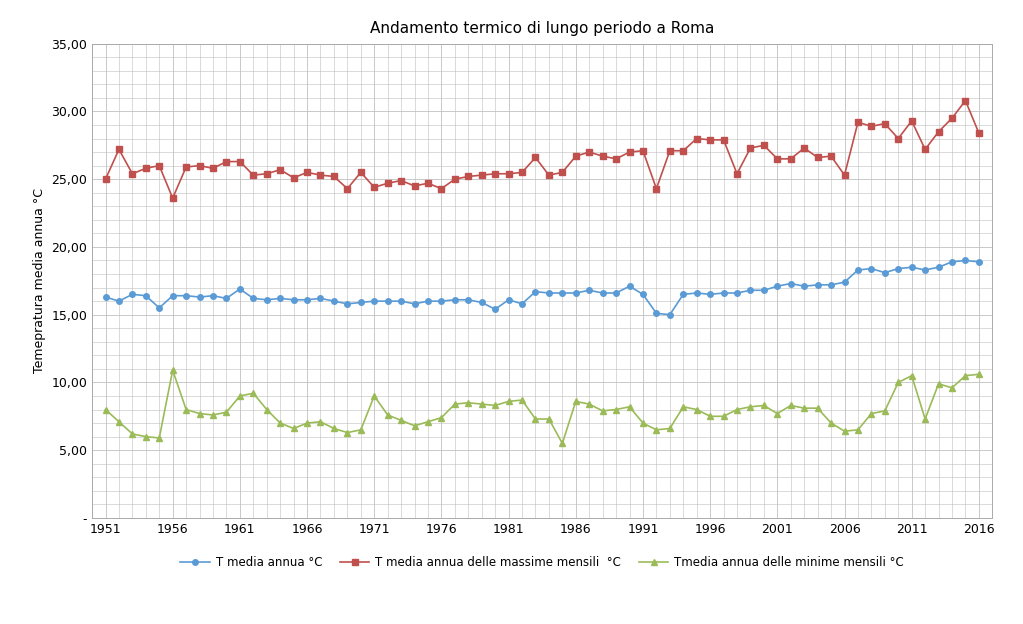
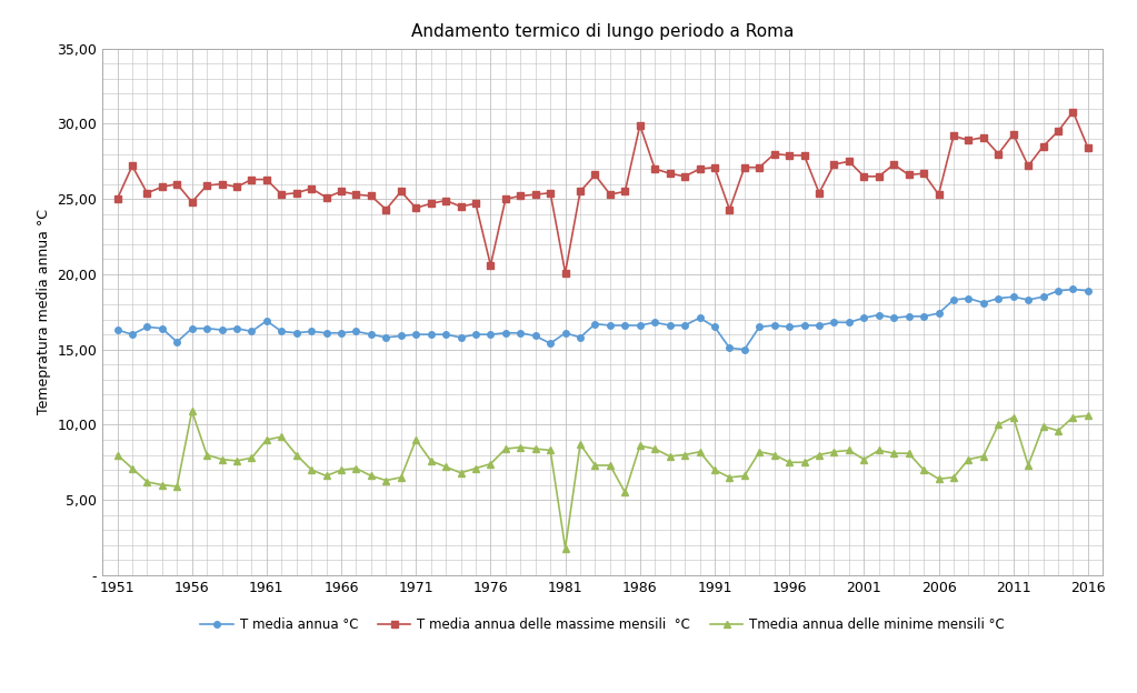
T media annua delle massime mensili °C/1956: 23,6 -> 24,8
T media annua delle massime mensili °C/1976: 24,3 -> 20,6
T media annua delle massime mensili °C/1981: 25,4 -> 20,1
Tmedia annua delle minime mensili °C/1981: 8,6 -> 1,8
T media annua delle massime mensili °C/1986: 26,7 -> 29,9
